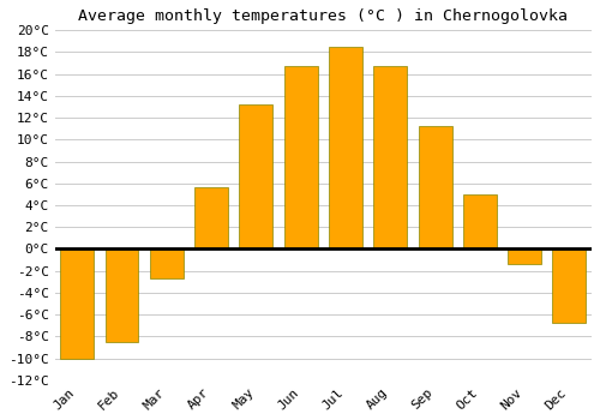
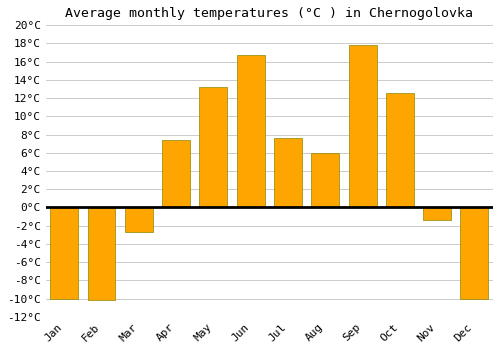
Feb: -8.5°C -> -10.2°C
Apr: 5.7°C -> 7.4°C
Jul: 18.5°C -> 7.6°C
Aug: 16.7°C -> 6.0°C
Sep: 11.3°C -> 17.8°C
Oct: 5.0°C -> 12.6°C
Dec: -6.7°C -> -10.0°C
